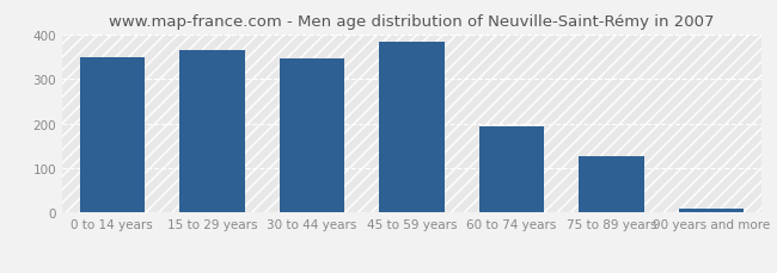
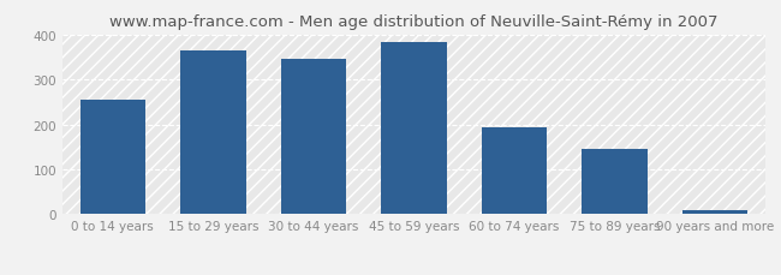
0 to 14 years: 348 -> 255
75 to 89 years: 128 -> 145
